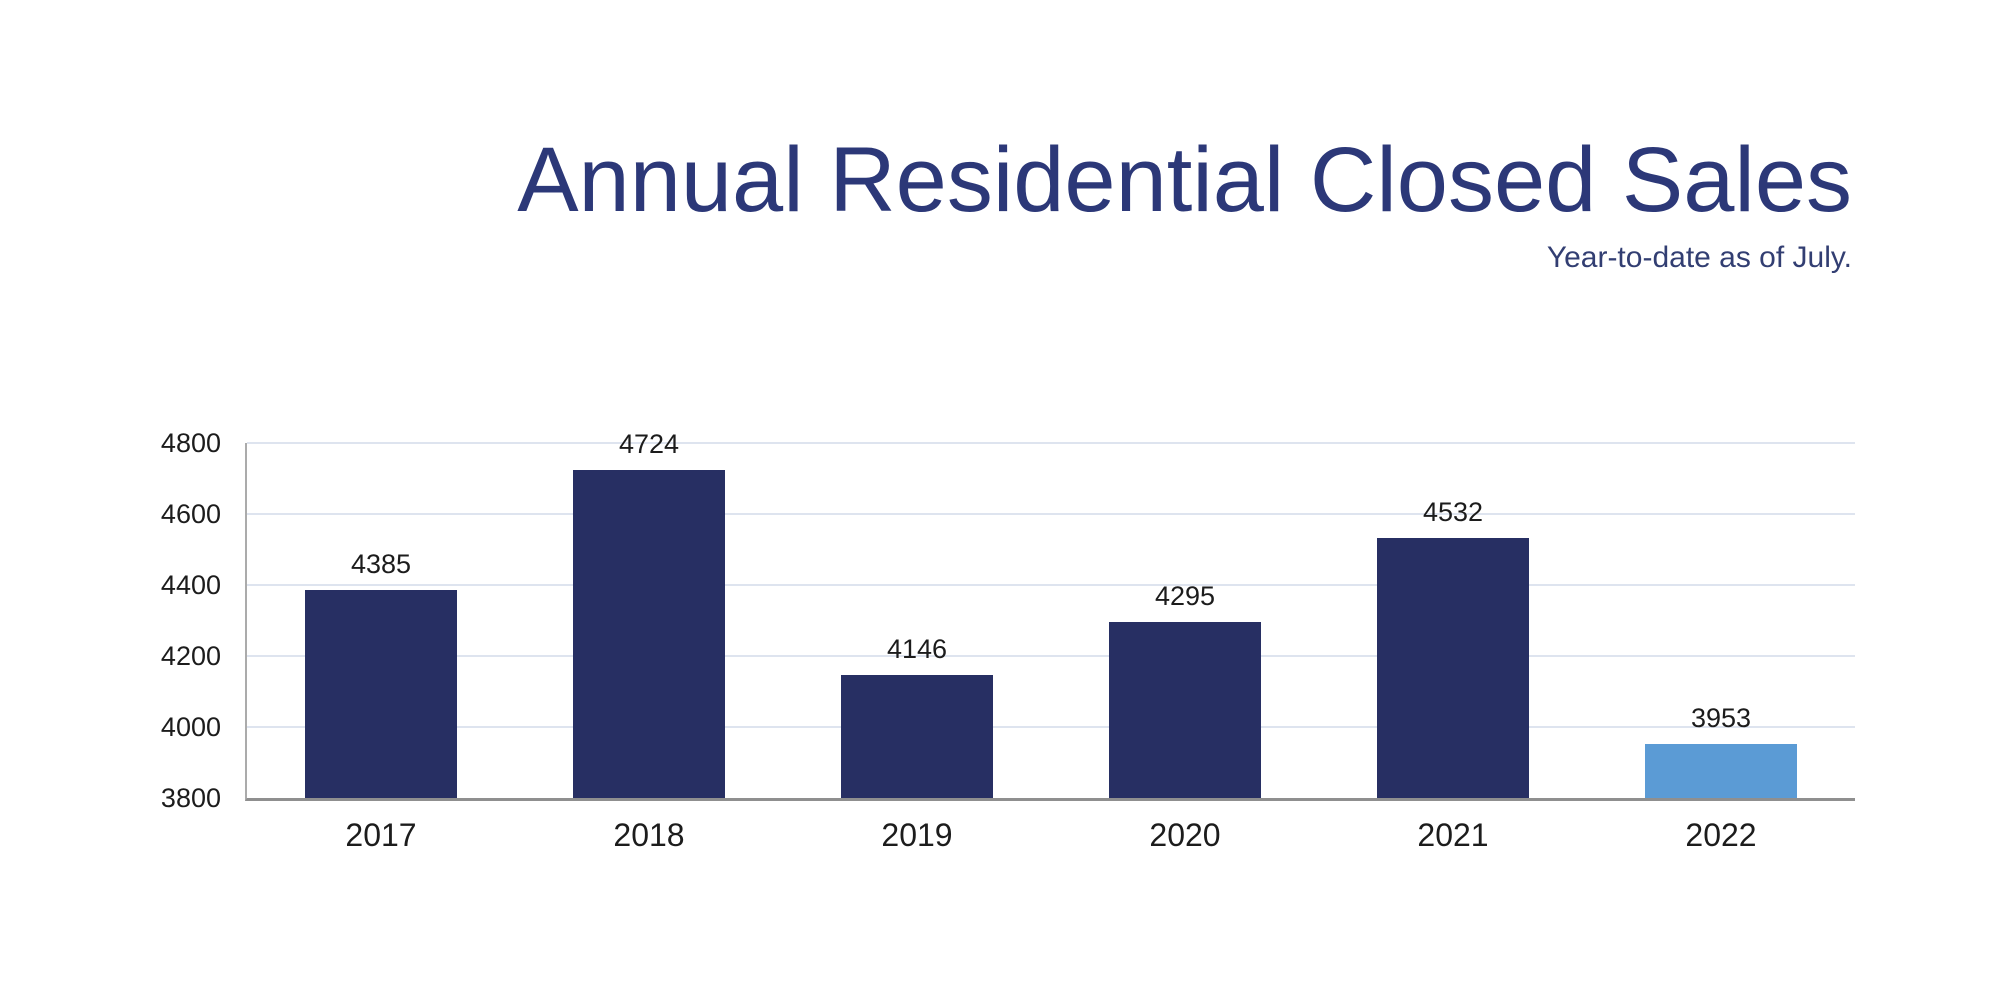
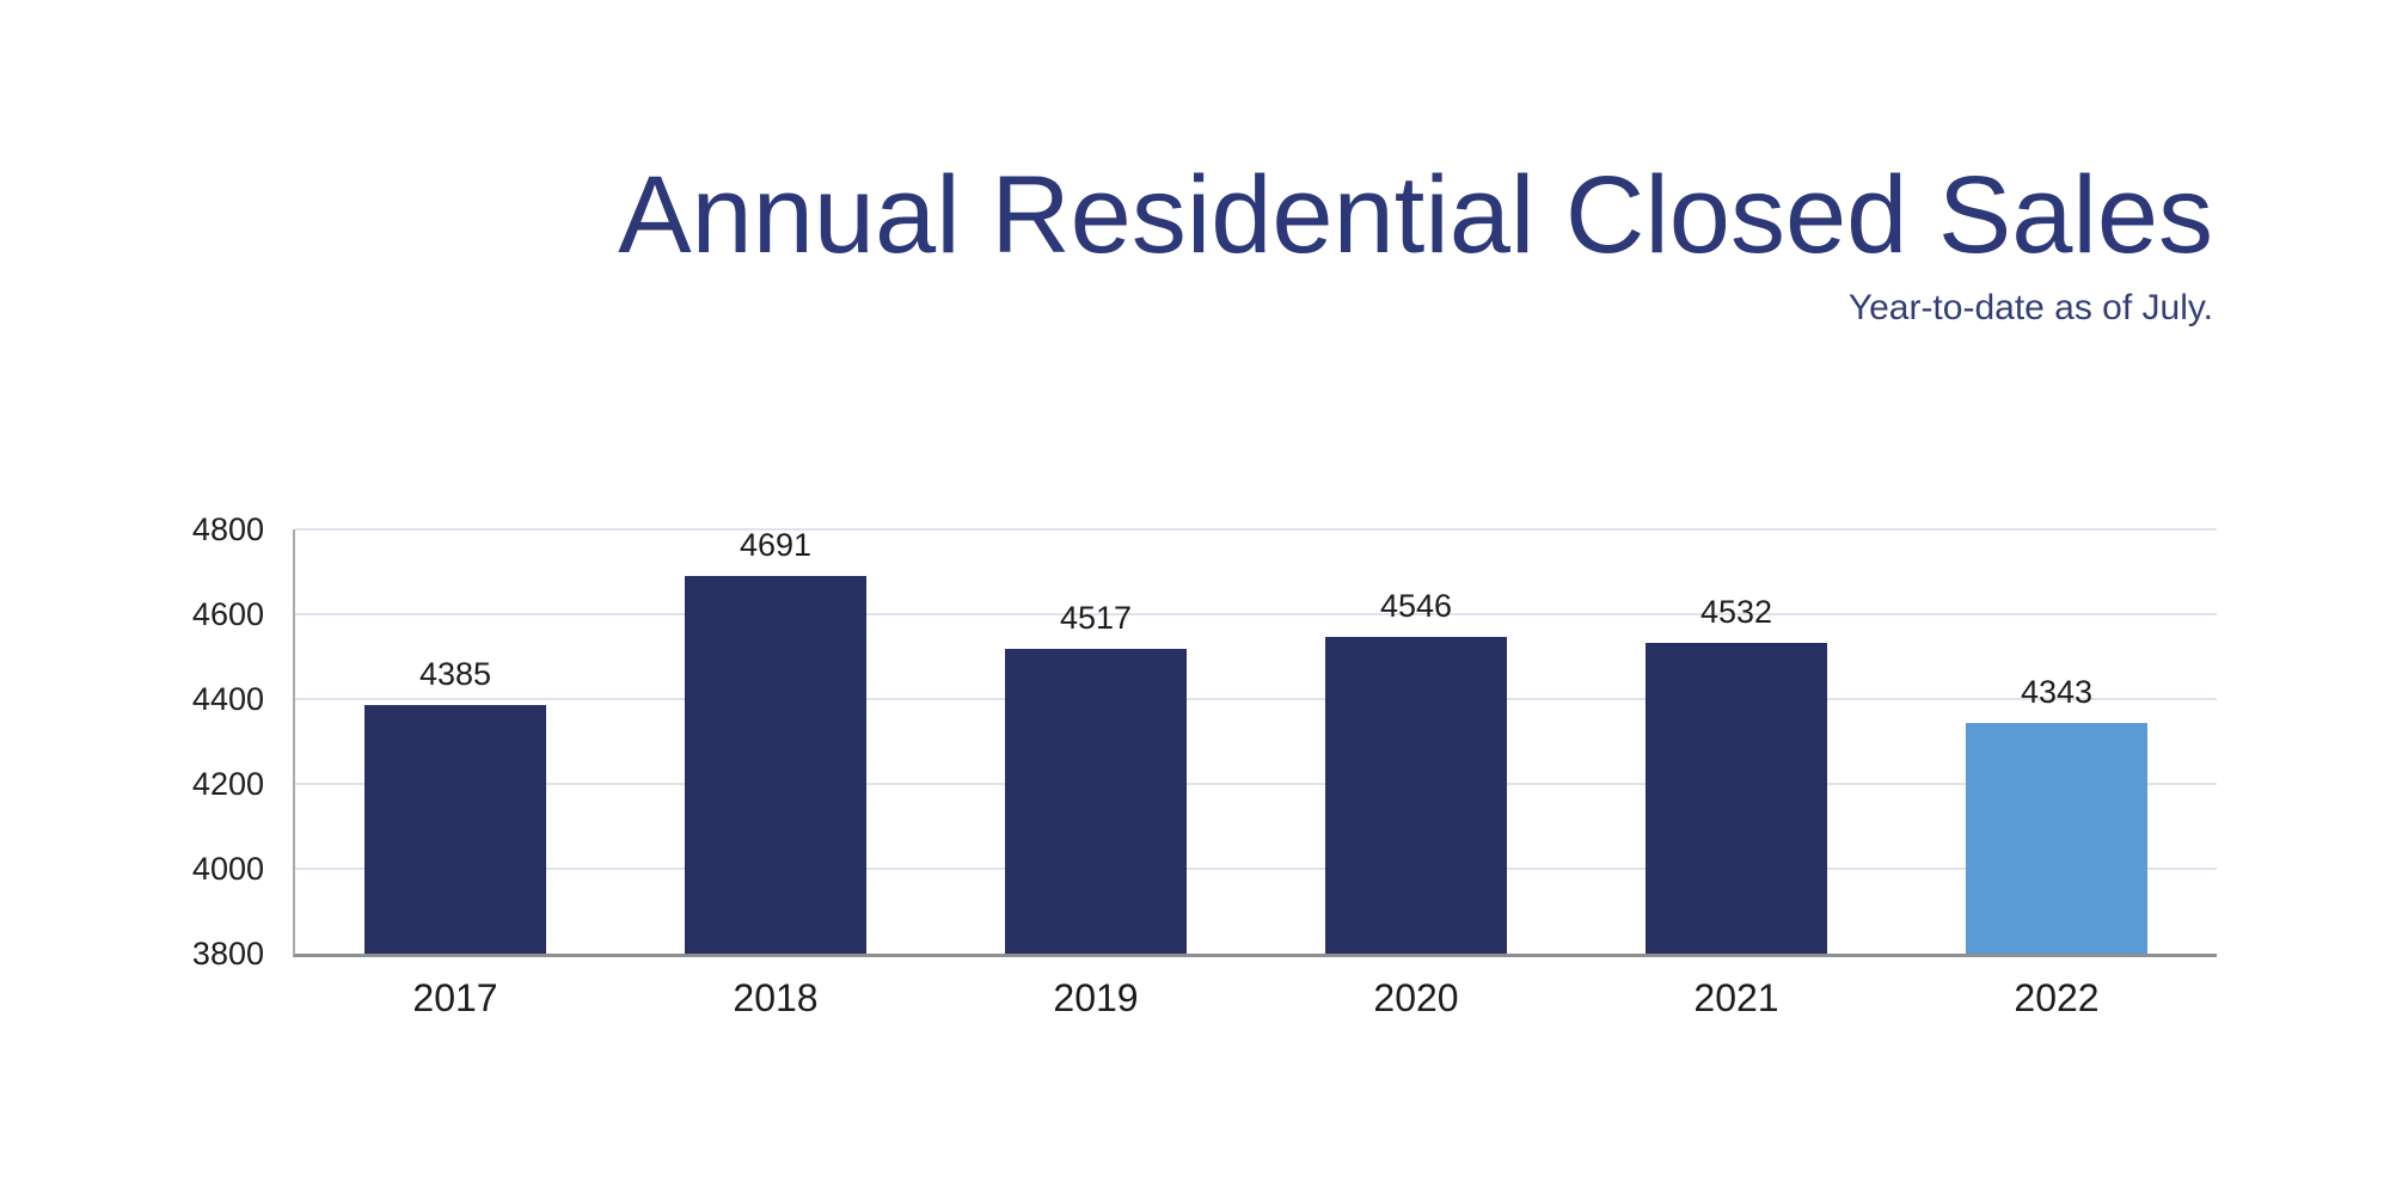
2018: 4724 -> 4691
2019: 4146 -> 4517
2020: 4295 -> 4546
2022: 3953 -> 4343
